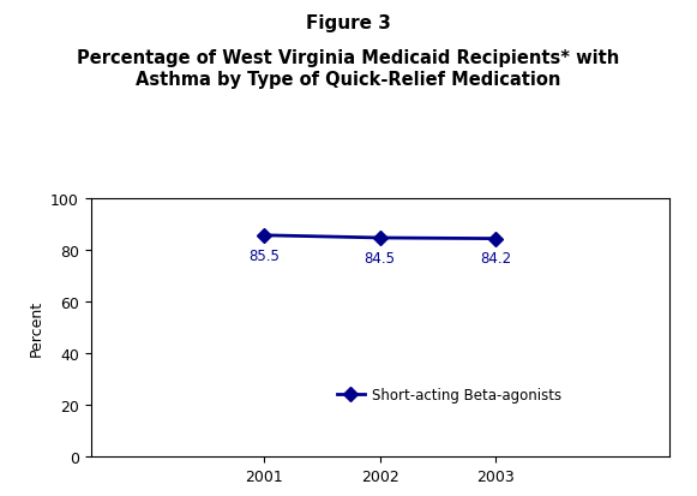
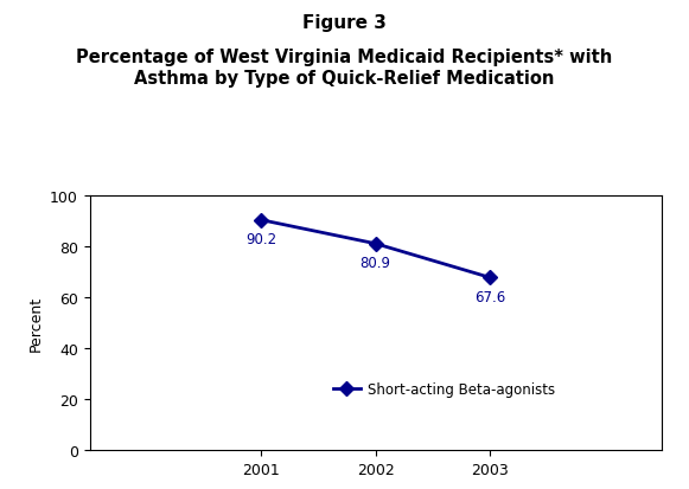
2001: 85.5 -> 90.2
2002: 84.5 -> 80.9
2003: 84.2 -> 67.6
